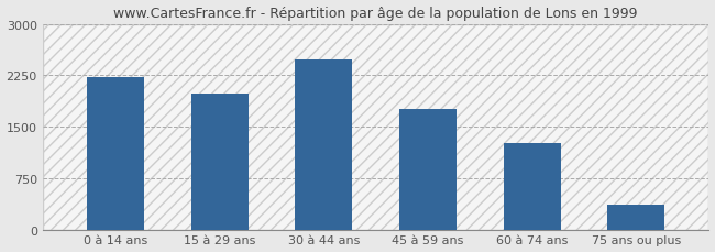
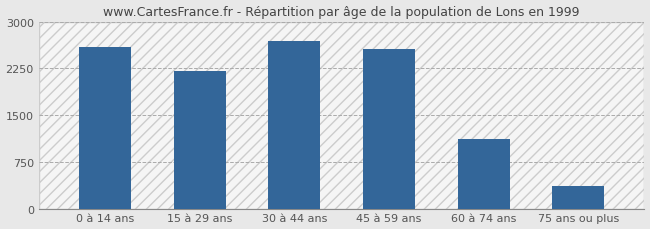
0 à 14 ans: 2220 -> 2590
15 à 29 ans: 1980 -> 2210
30 à 44 ans: 2480 -> 2690
45 à 59 ans: 1760 -> 2560
60 à 74 ans: 1260 -> 1120
